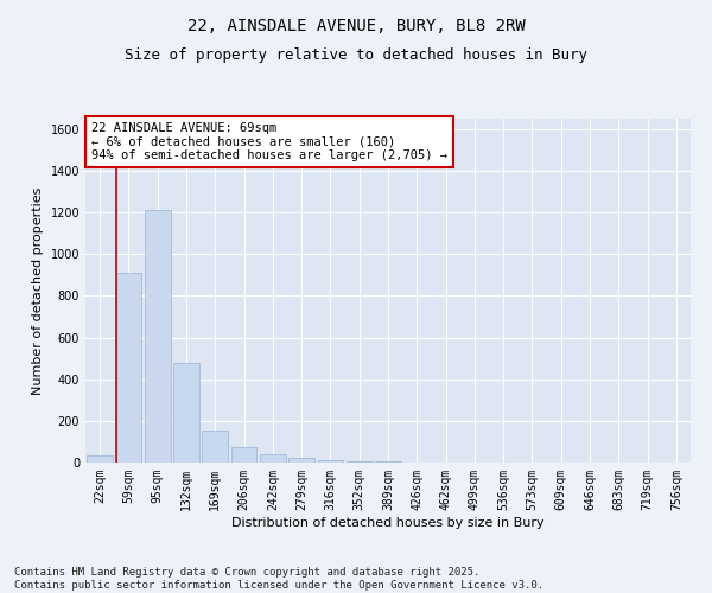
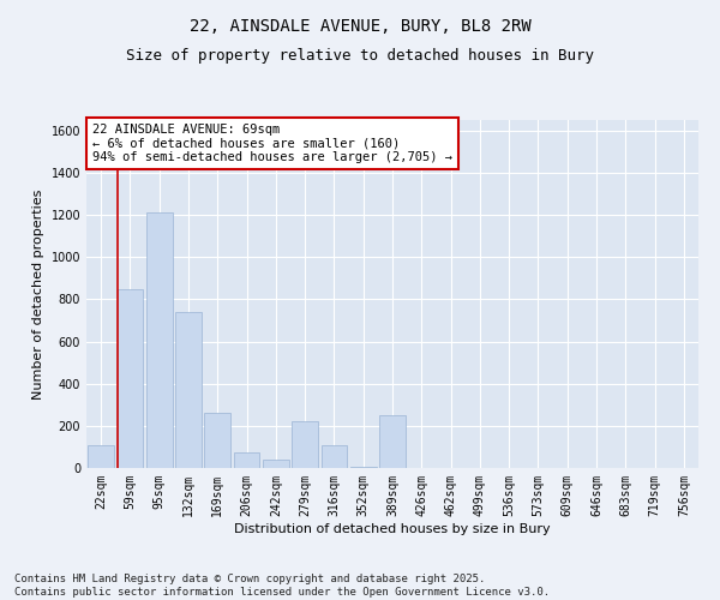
22sqm: 40 -> 110
59sqm: 910 -> 850
132sqm: 480 -> 740
169sqm: 160 -> 260
279sqm: 20 -> 220
316sqm: 10 -> 110
389sqm: 0 -> 250
